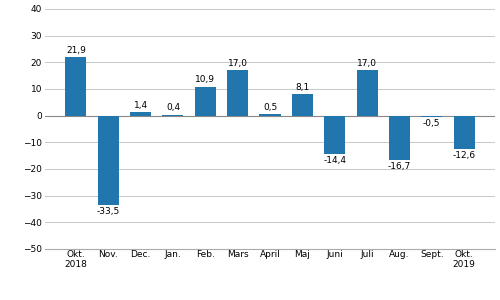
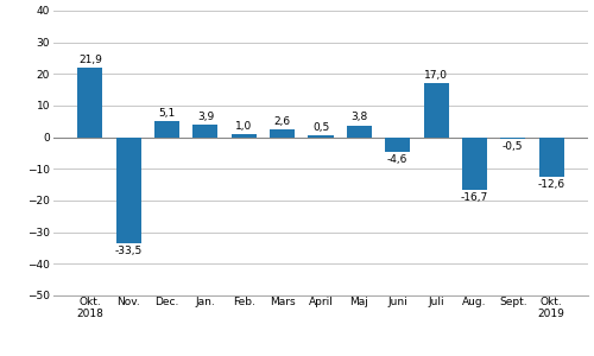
Dec.: 1,4 -> 5,1
Jan.: 0,4 -> 3,9
Feb.: 10,9 -> 1,0
Mars: 17,0 -> 2,6
Maj: 8,1 -> 3,8
Juni: -14,4 -> -4,6
